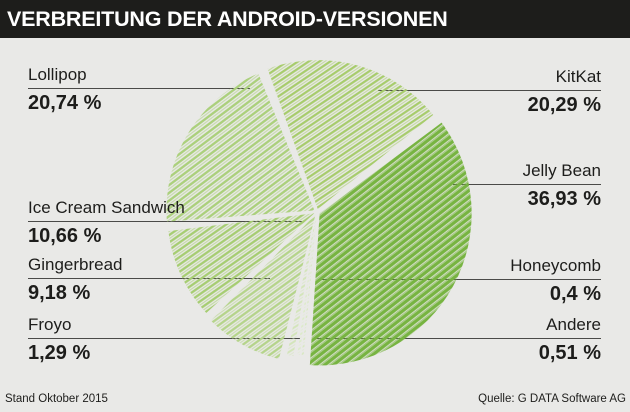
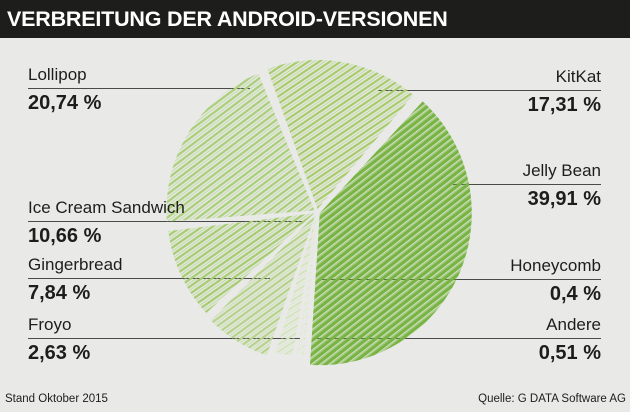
KitKat: 20,29 -> 17,31
Jelly Bean: 36,93 -> 39,91
Froyo: 1,29 -> 2,63
Gingerbread: 9,18 -> 7,84
